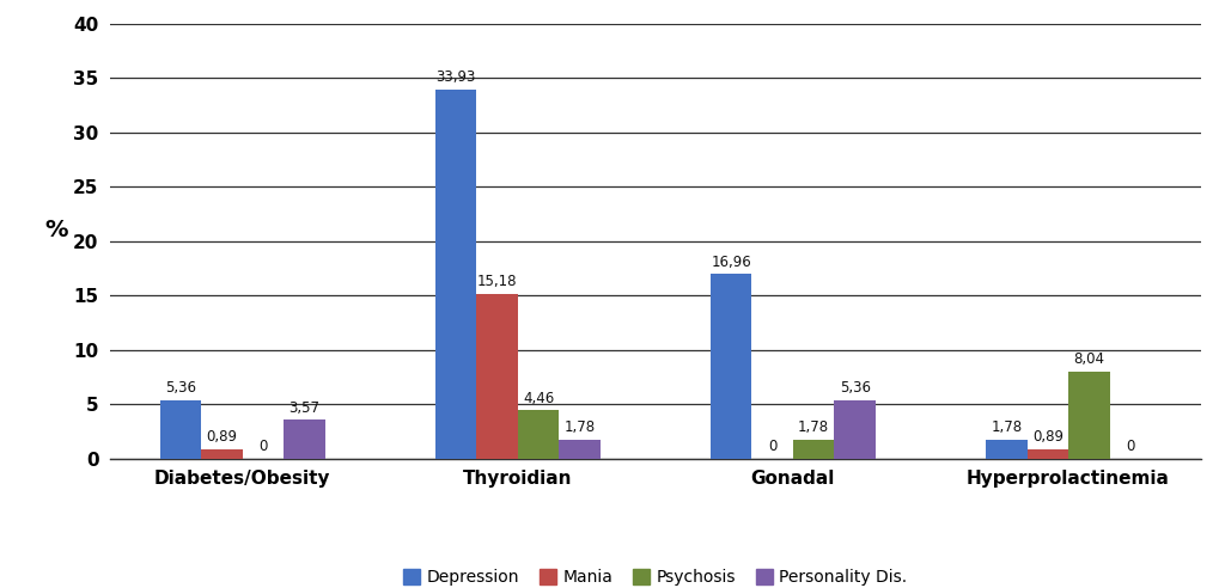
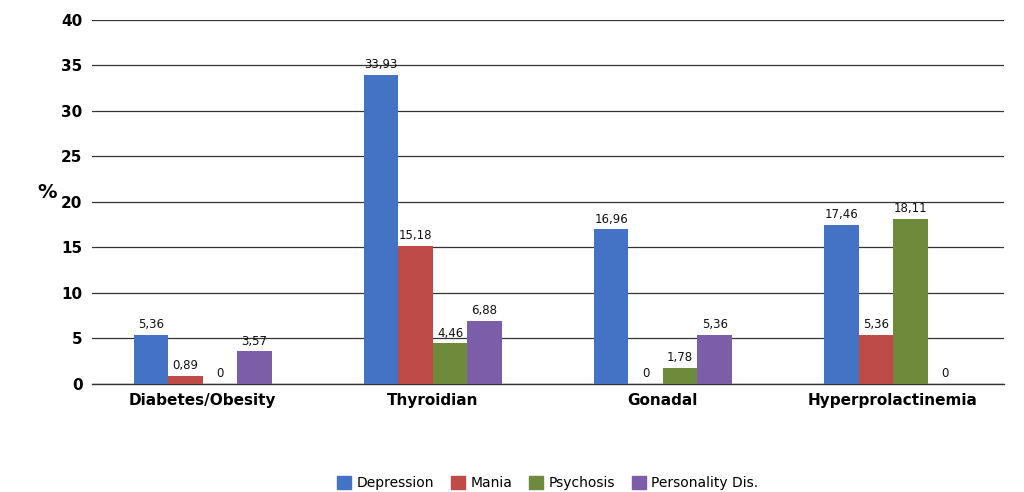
Personality Dis./Thyroidian: 1,78 -> 6,88
Depression/Hyperprolactinemia: 1,78 -> 17,46
Mania/Hyperprolactinemia: 0,89 -> 5,36
Psychosis/Hyperprolactinemia: 8,04 -> 18,11
